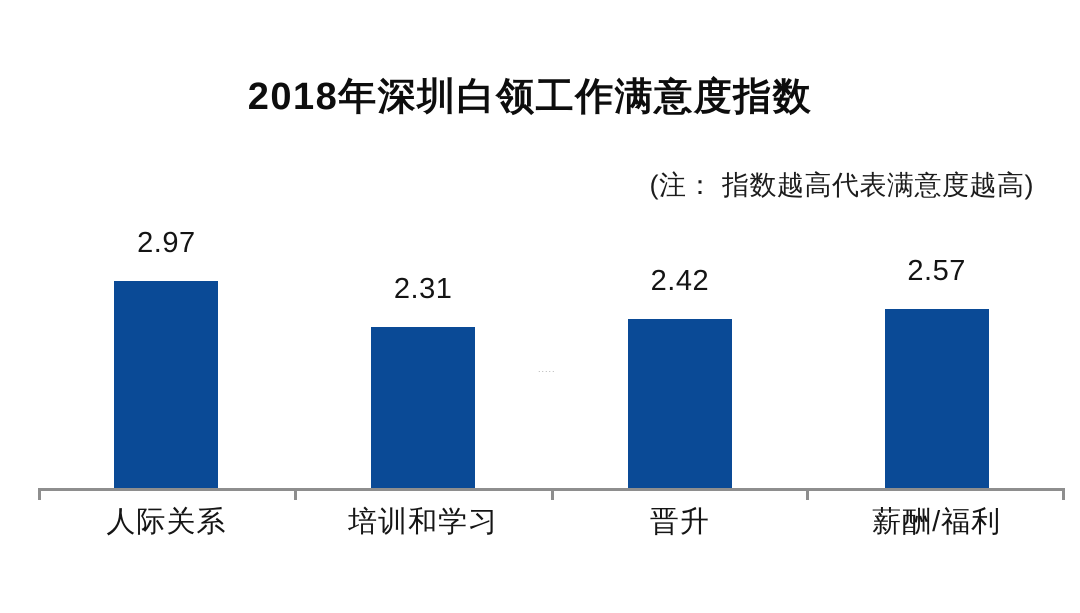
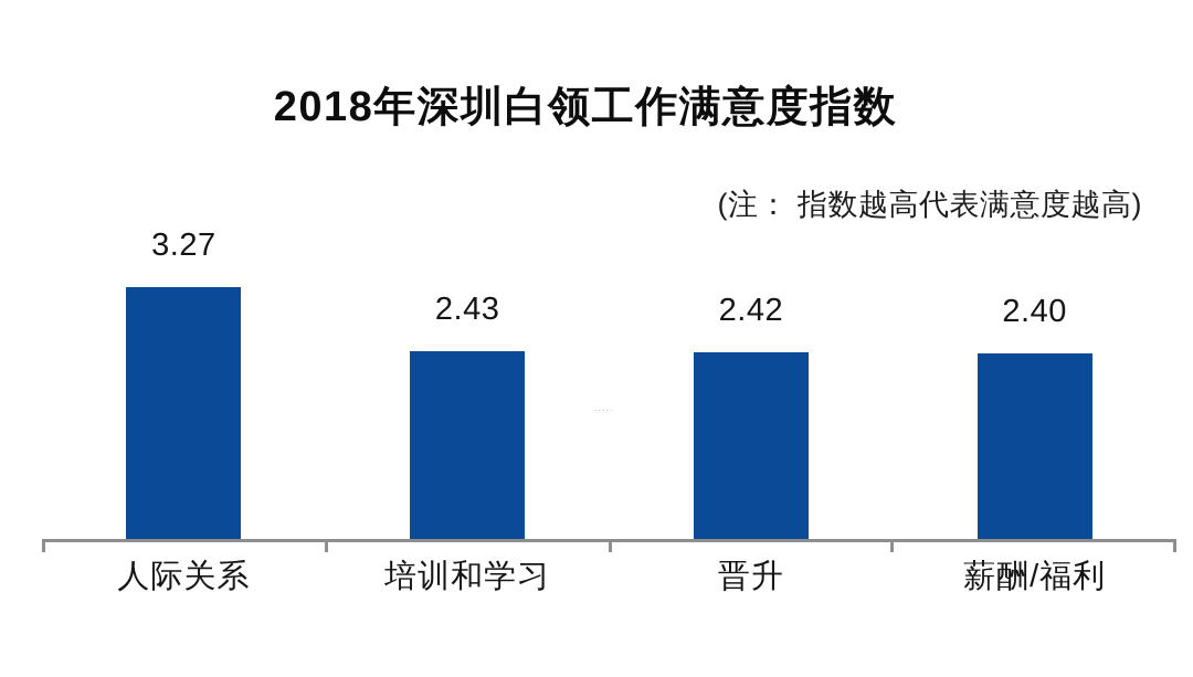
人际关系: 2.97 -> 3.27
培训和学习: 2.31 -> 2.43
薪酬/福利: 2.57 -> 2.40
